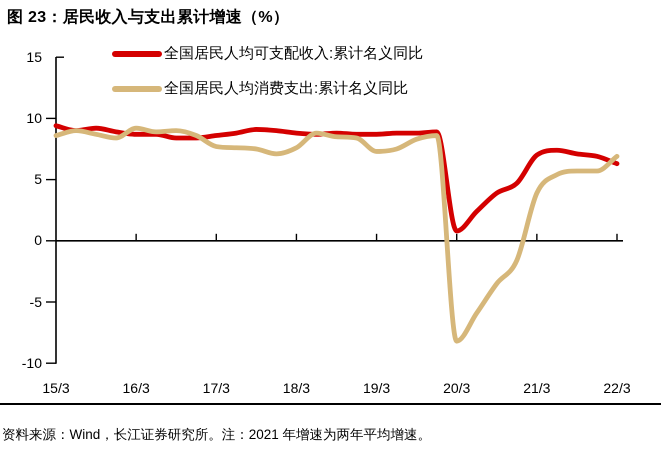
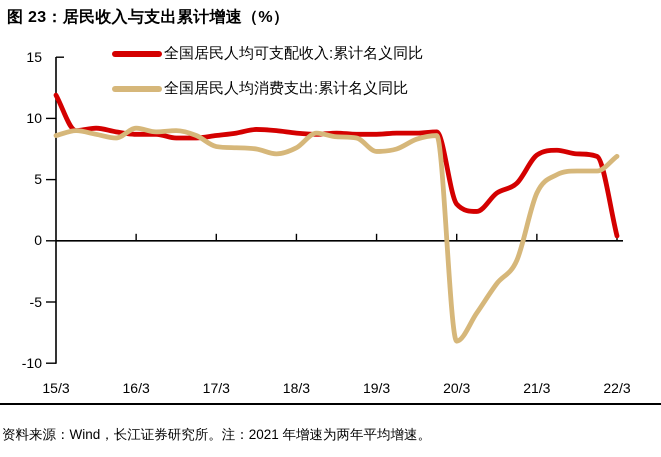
全国居民人均可支配收入:累计名义同比/15/3: 9.4 -> 11.9
全国居民人均可支配收入:累计名义同比/20/3: 0.8 -> 3.0
全国居民人均可支配收入:累计名义同比/22/3: 6.3 -> 0.4
